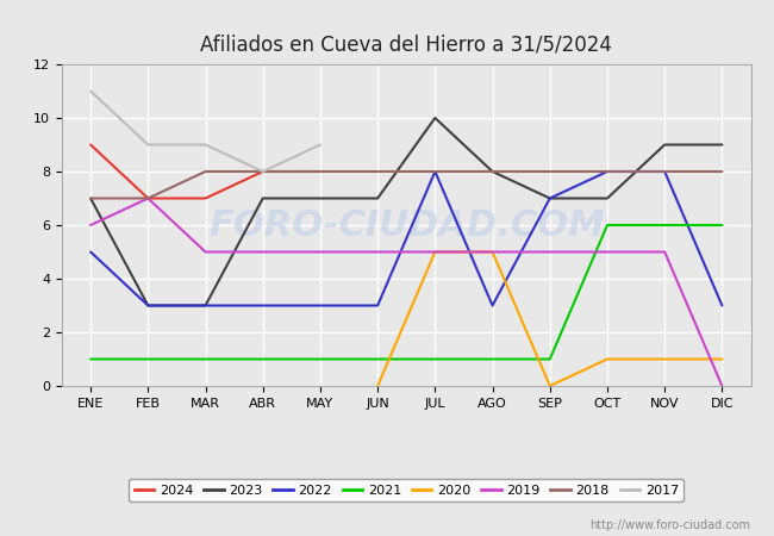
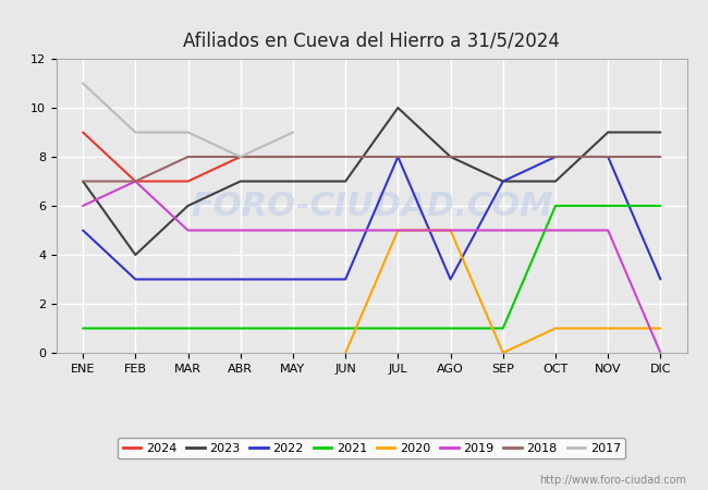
2023/FEB: 3 -> 4
2023/MAR: 3 -> 6
